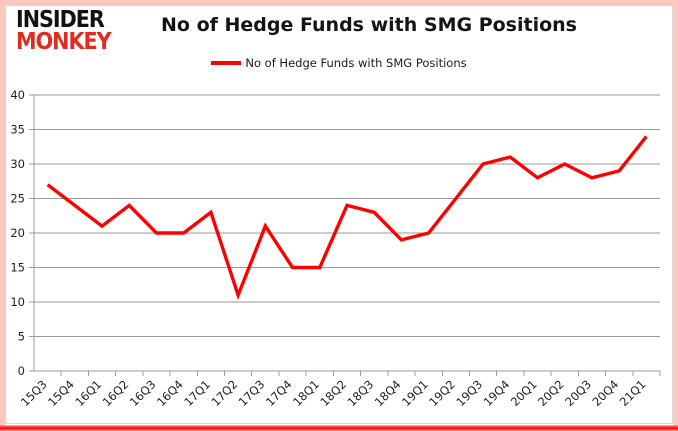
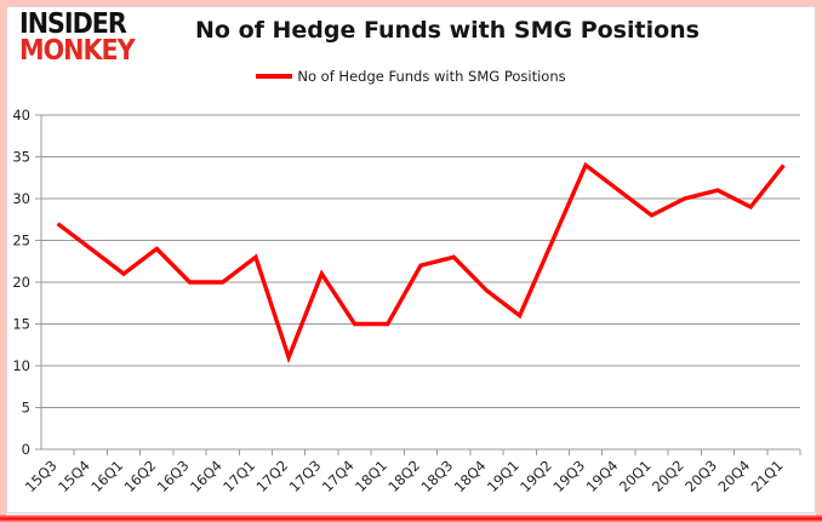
18Q2: 24 -> 22
19Q1: 20 -> 16
19Q3: 30 -> 34
20Q3: 28 -> 31
